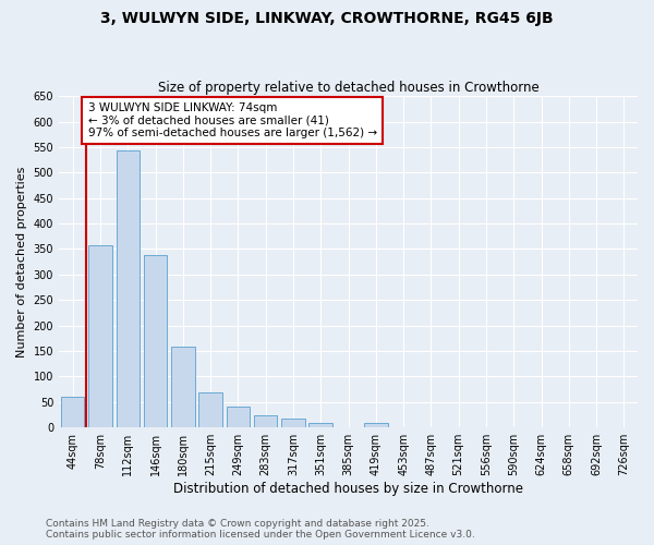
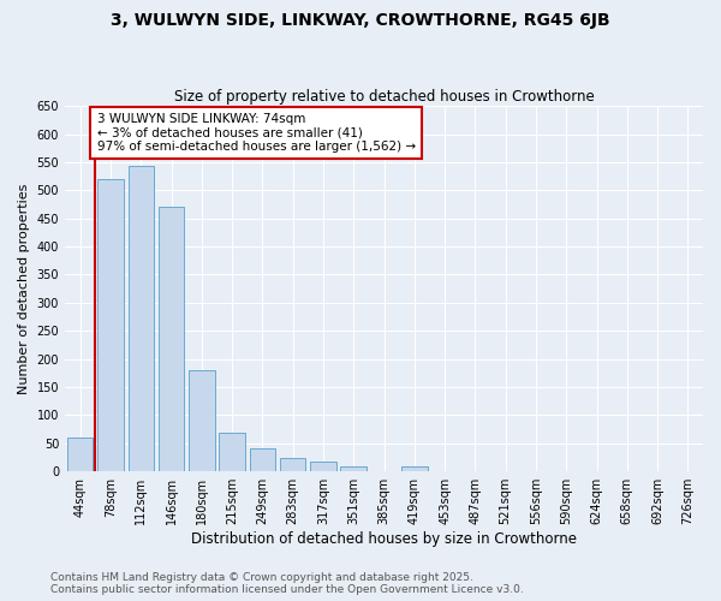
78sqm: 357 -> 520
146sqm: 338 -> 470
180sqm: 158 -> 180
